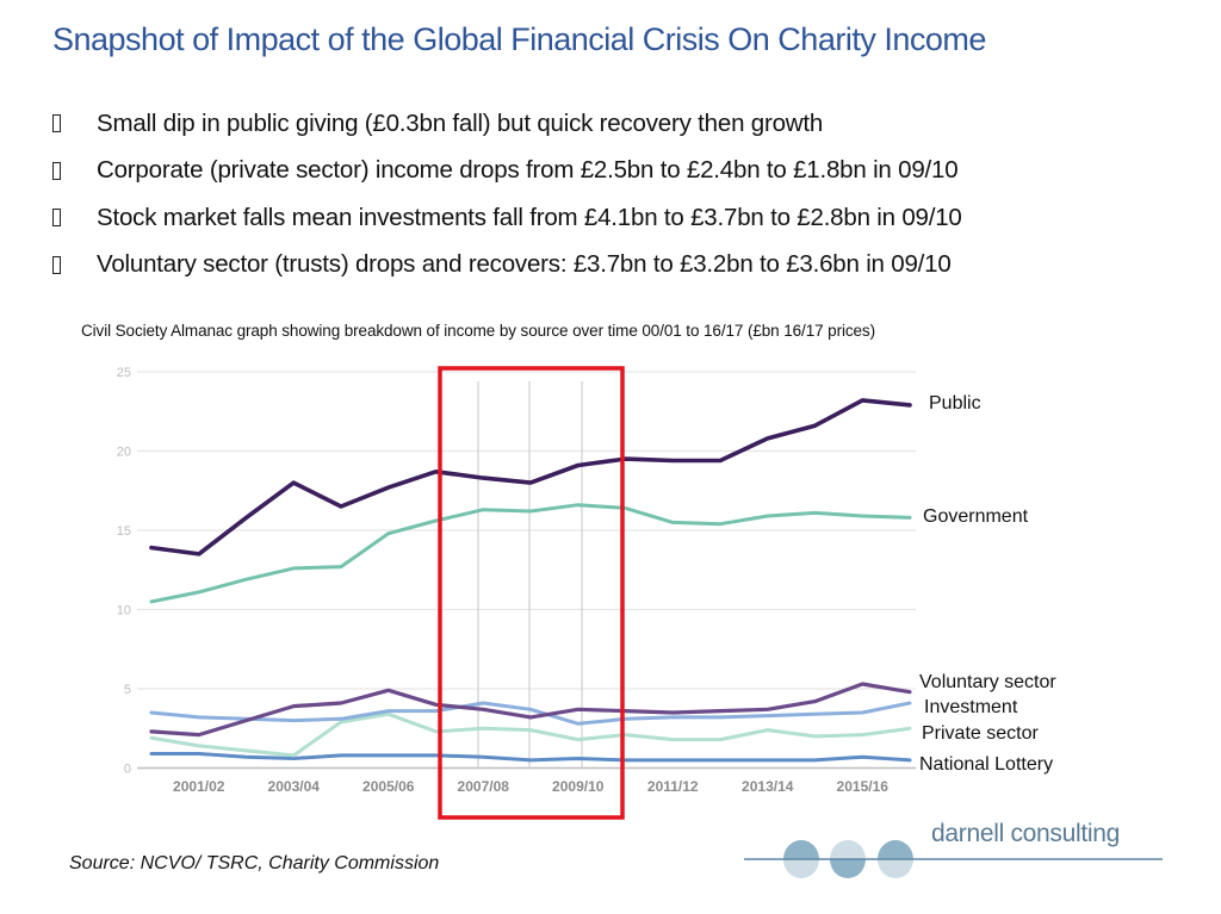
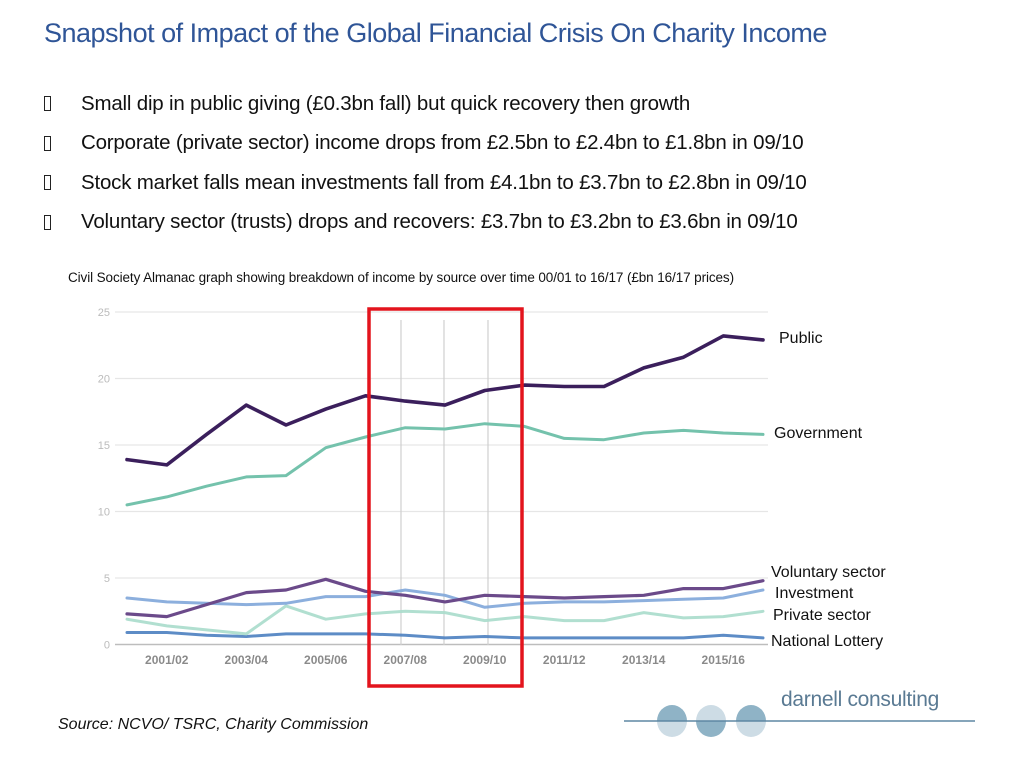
Private sector/2005/06: 3.4 -> 1.9
Voluntary sector/2015/16: 5.3 -> 4.2
